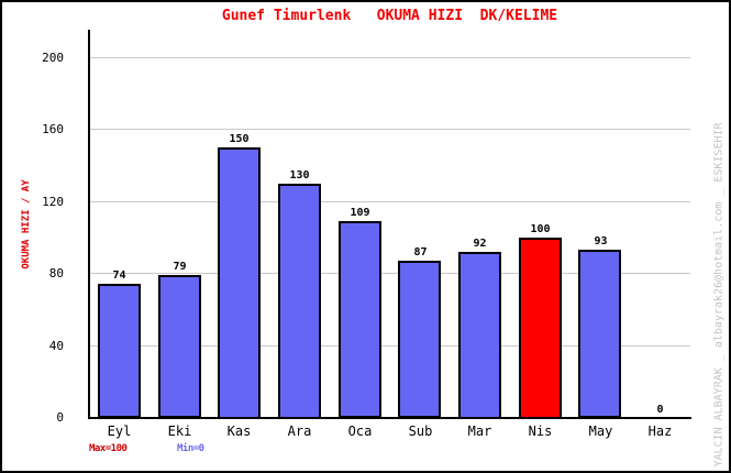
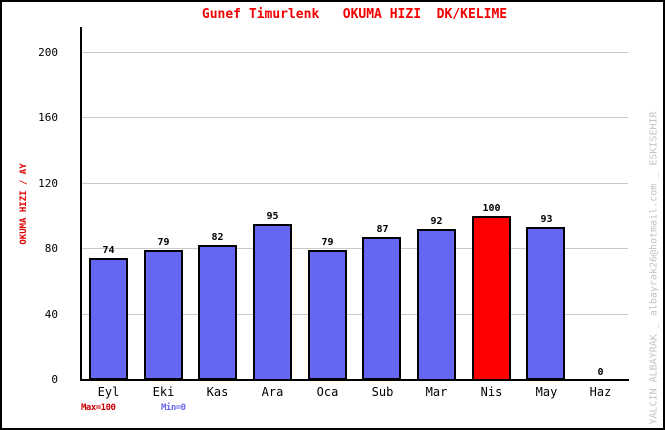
Kas: 150 -> 82
Ara: 130 -> 95
Oca: 109 -> 79
